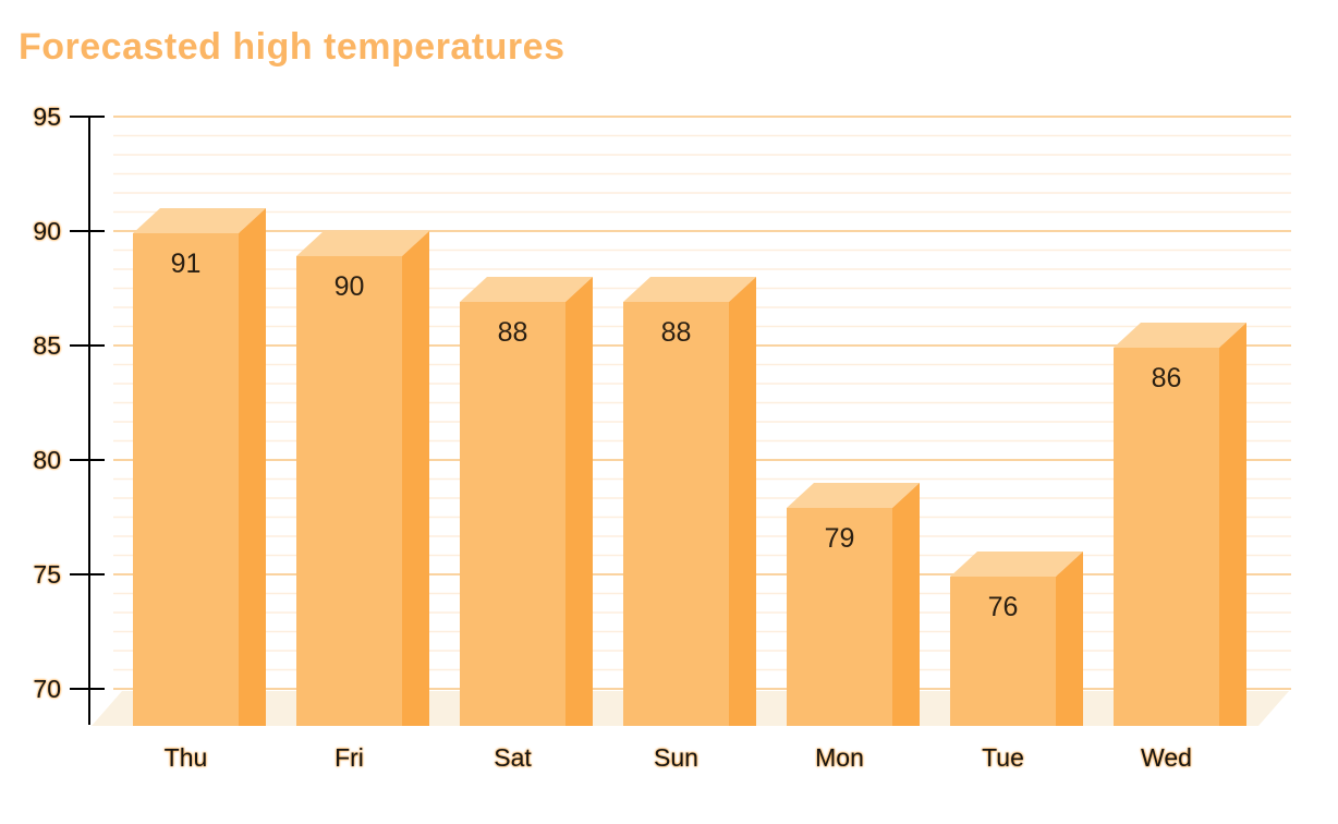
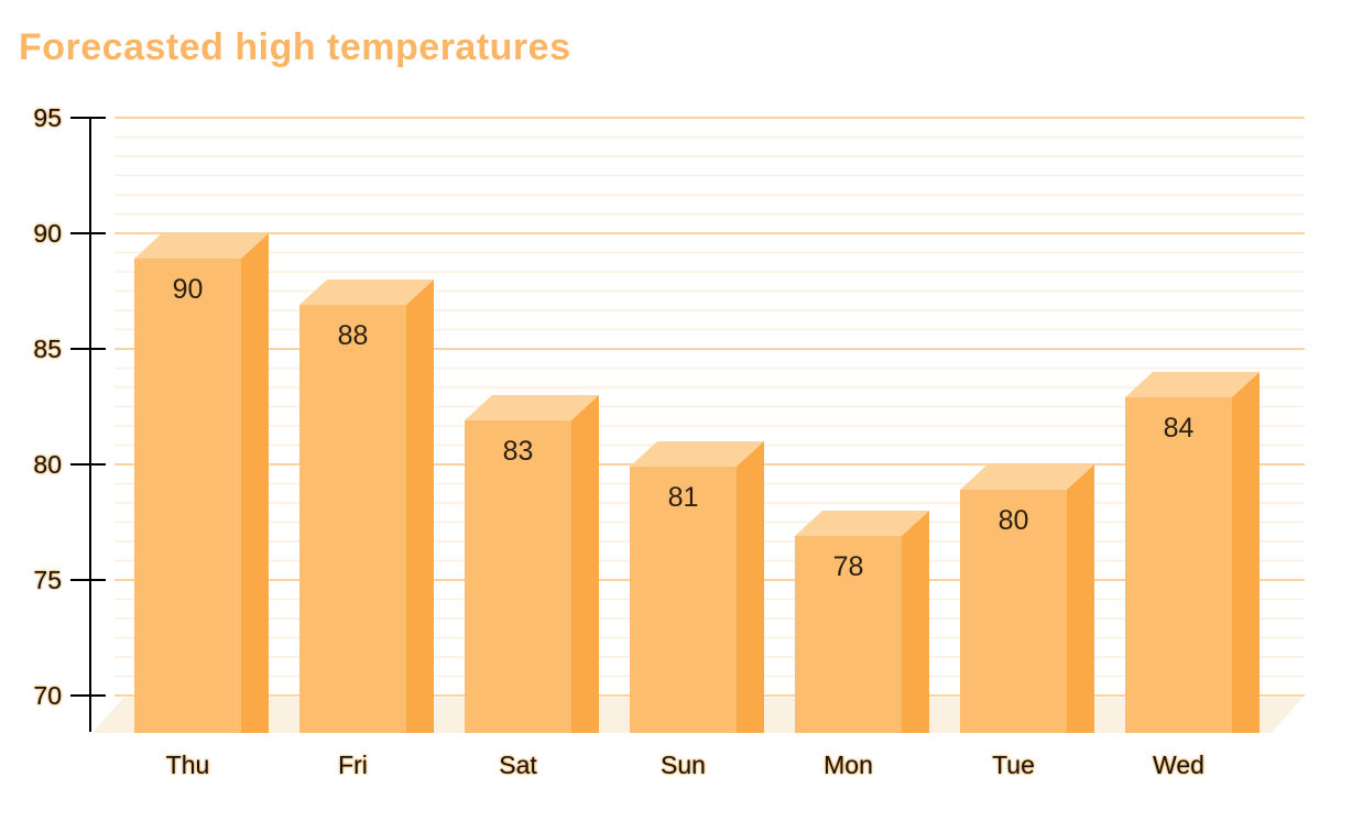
Thu: 91 -> 90
Fri: 90 -> 88
Sat: 88 -> 83
Sun: 88 -> 81
Mon: 79 -> 78
Tue: 76 -> 80
Wed: 86 -> 84
